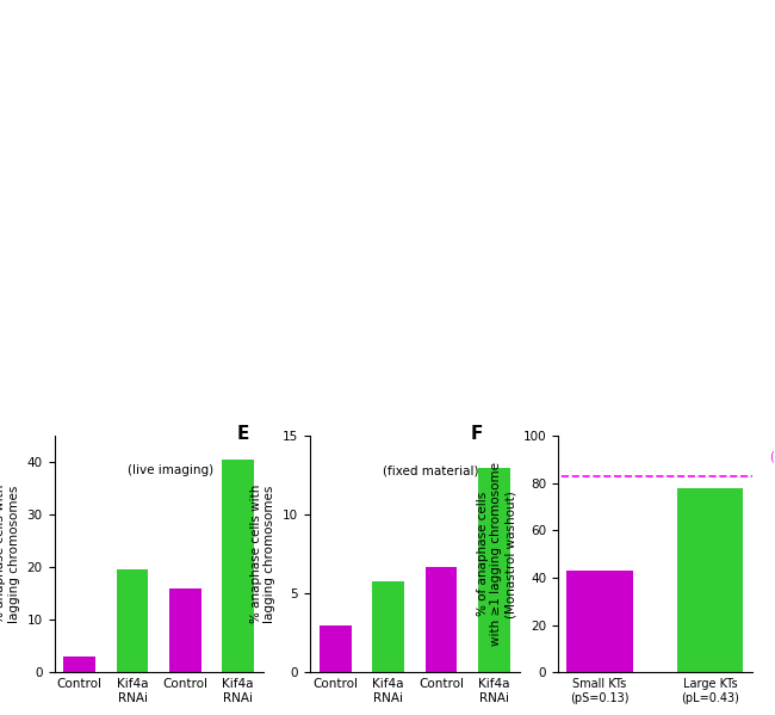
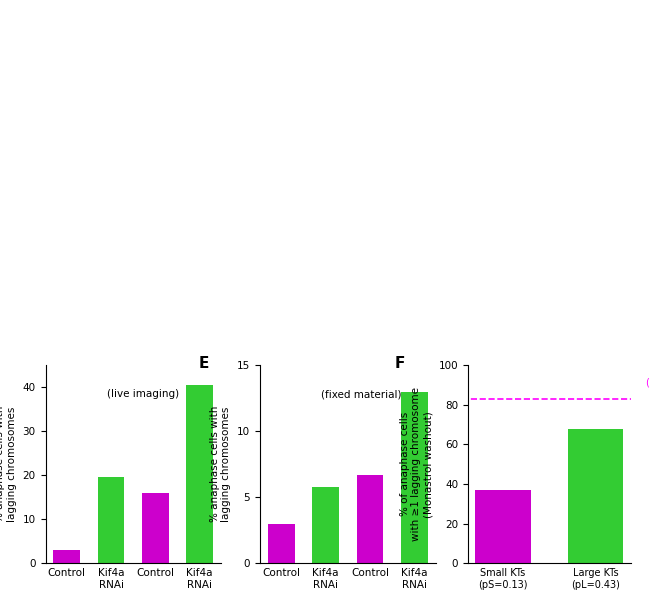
Small KTs (pS=0.13): 43 -> 37
Large KTs (pL=0.43): 78 -> 68
